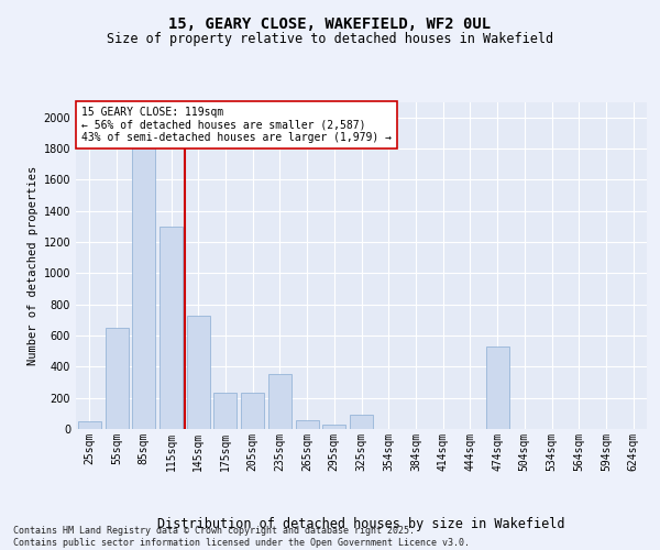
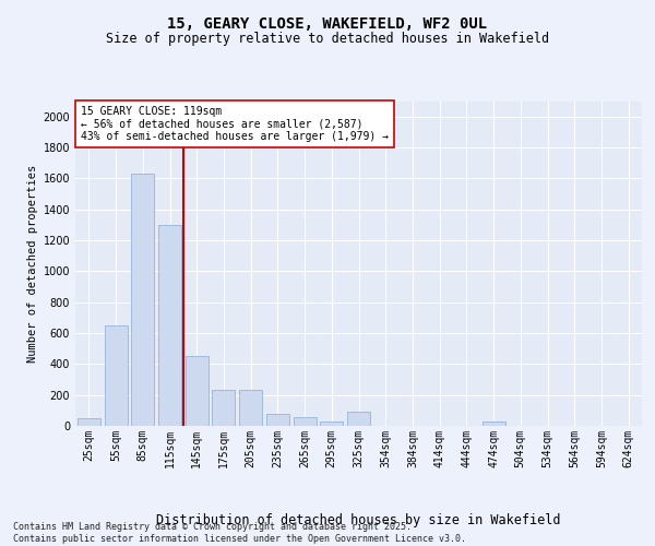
85sqm: 1810 -> 1630
145sqm: 730 -> 450
235sqm: 350 -> 80
474sqm: 530 -> 30
